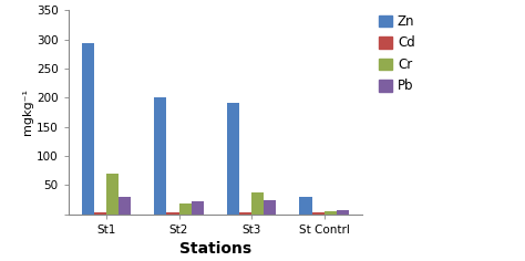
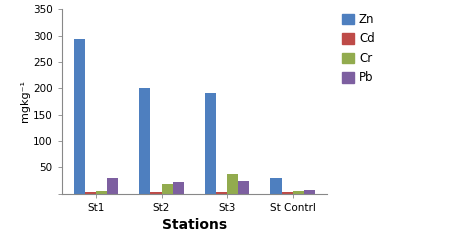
Cr/St1: 70 -> 5
